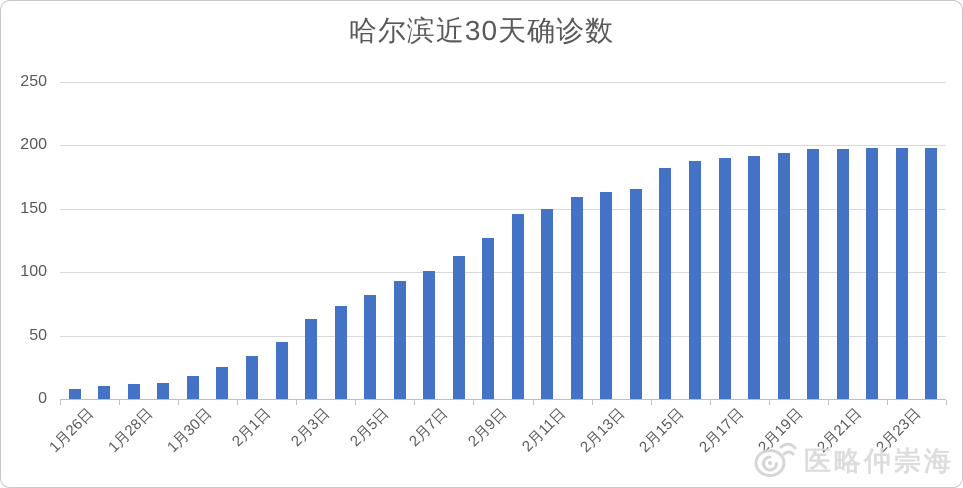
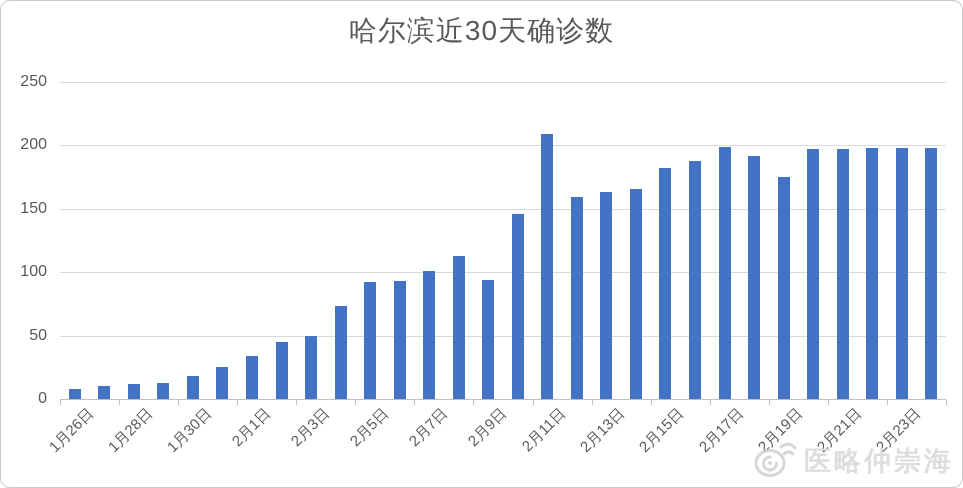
2月3日: 63 -> 50
2月5日: 82 -> 92
2月9日: 127 -> 94
2月11日: 150 -> 209
2月17日: 190 -> 199
2月19日: 194 -> 175
